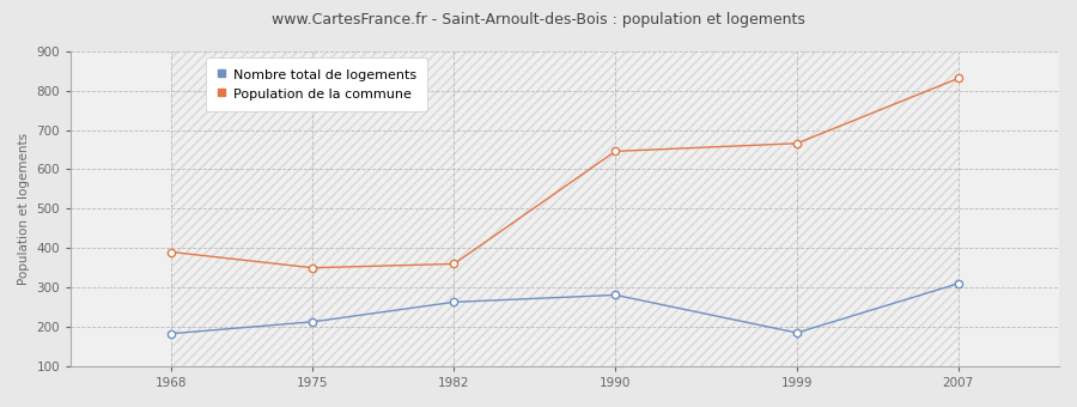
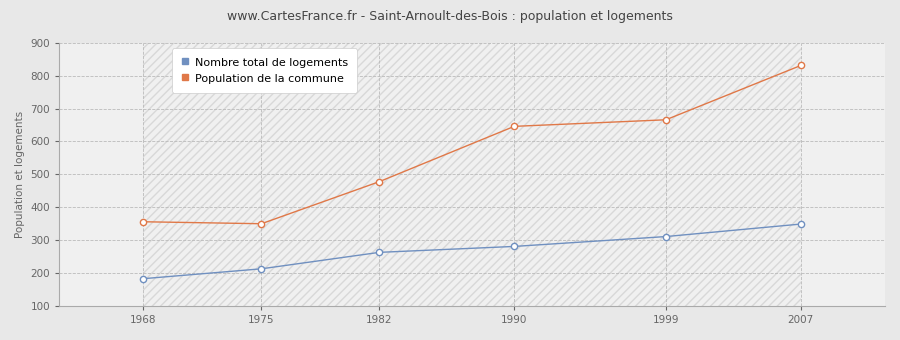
Population de la commune/1968: 390 -> 356
Population de la commune/1982: 360 -> 478
Nombre total de logements/1999: 185 -> 311
Nombre total de logements/2007: 310 -> 349
